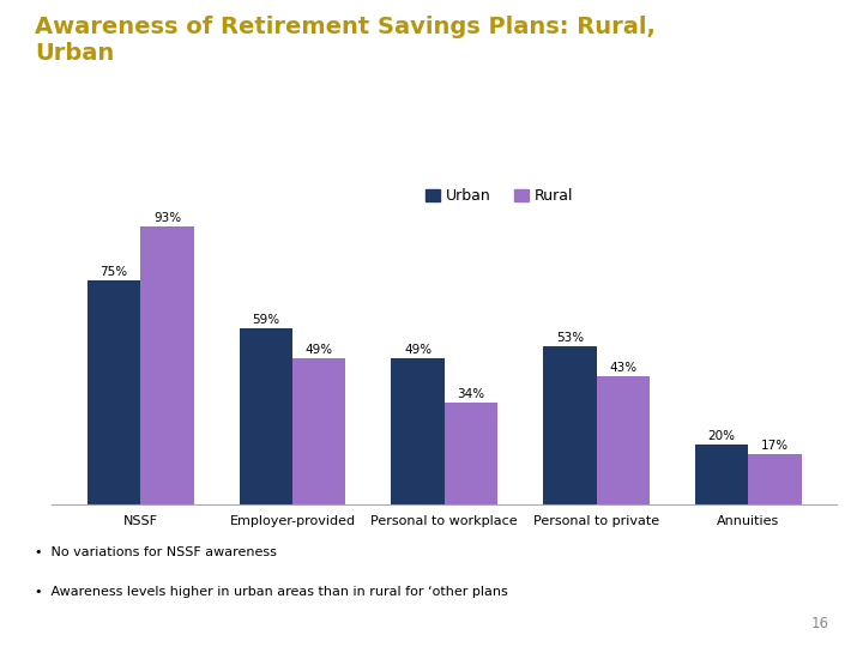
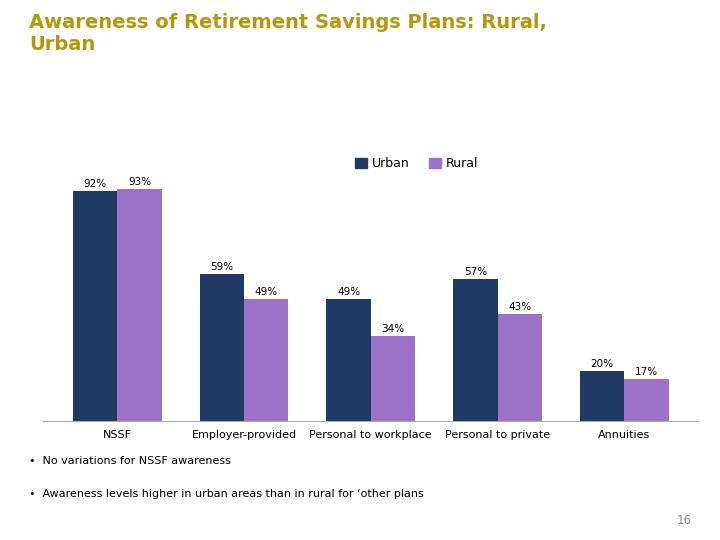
Urban/NSSF: 75% -> 92%
Urban/Personal to private: 53% -> 57%
